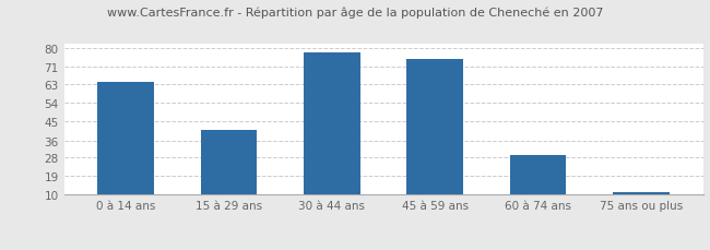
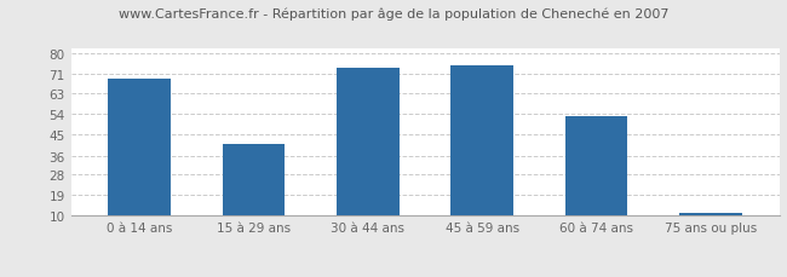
0 à 14 ans: 64 -> 69
30 à 44 ans: 78 -> 74
60 à 74 ans: 29 -> 53
